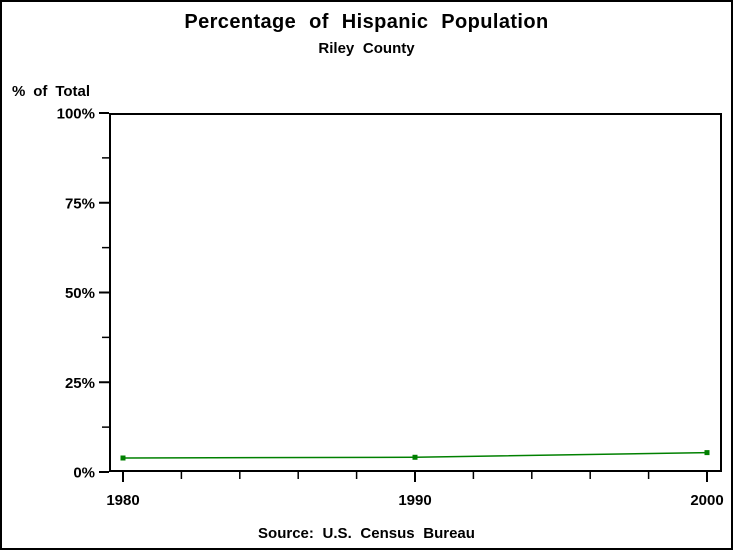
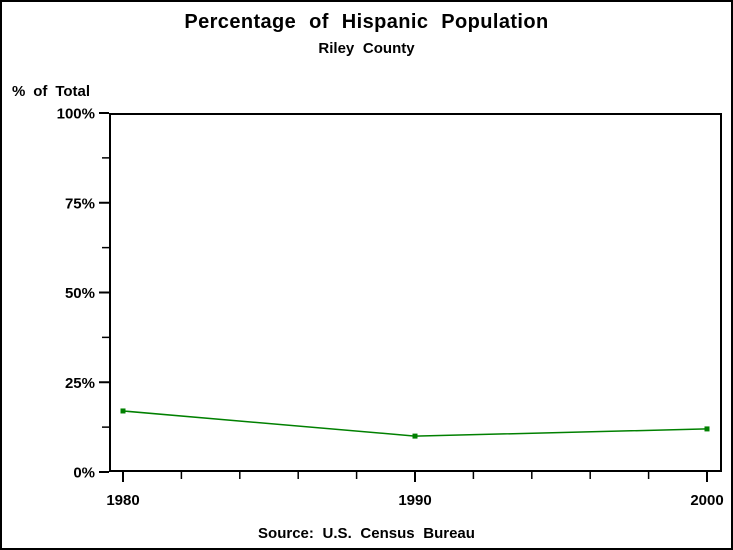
1980: 4% -> 17%
1990: 4% -> 10%
2000: 5% -> 12%
